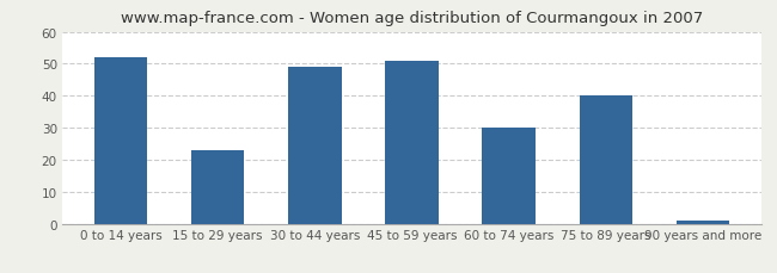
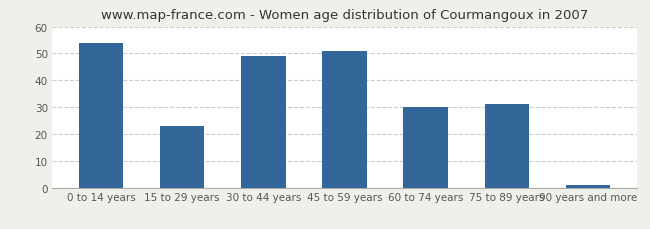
0 to 14 years: 52 -> 54
75 to 89 years: 40 -> 31
